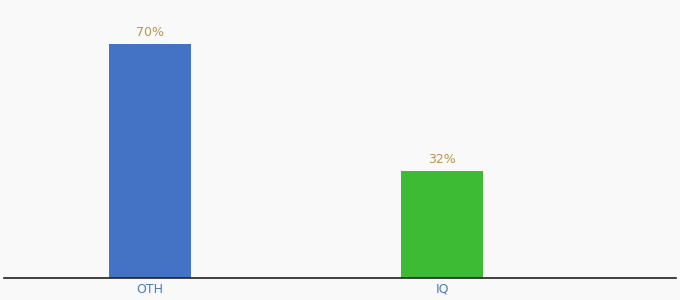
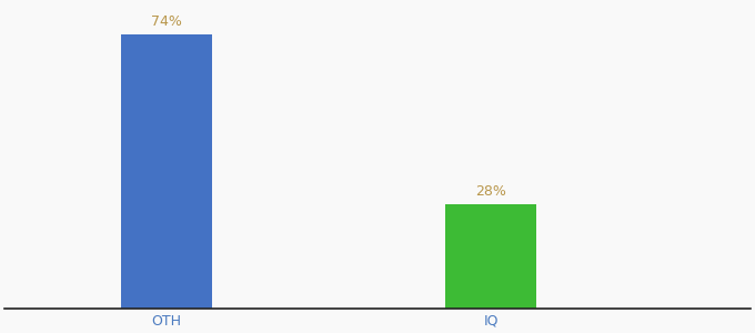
OTH: 70% -> 74%
IQ: 32% -> 28%
